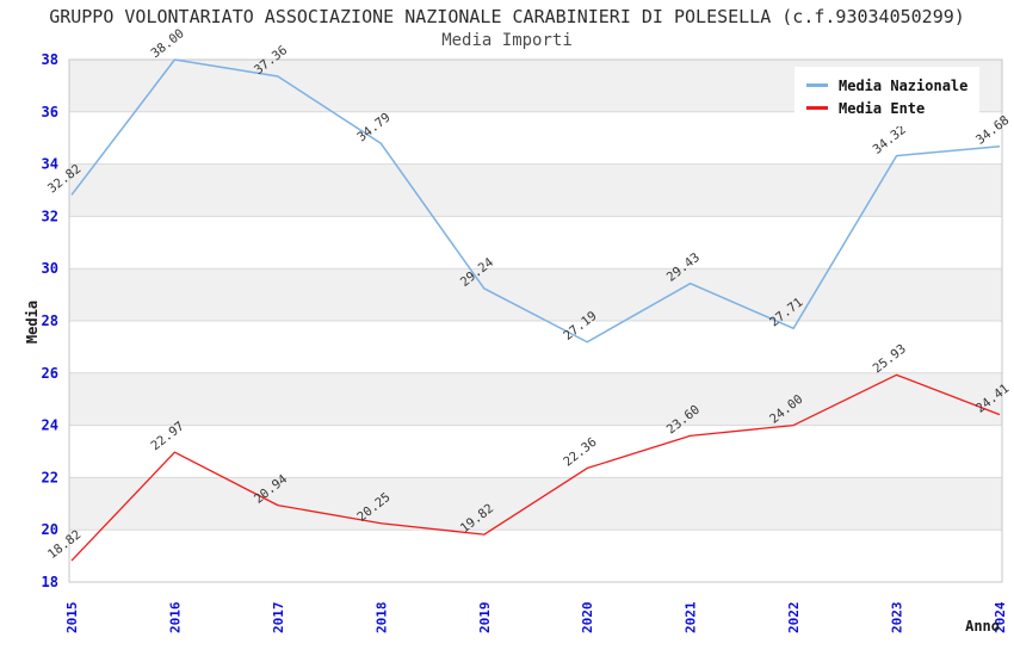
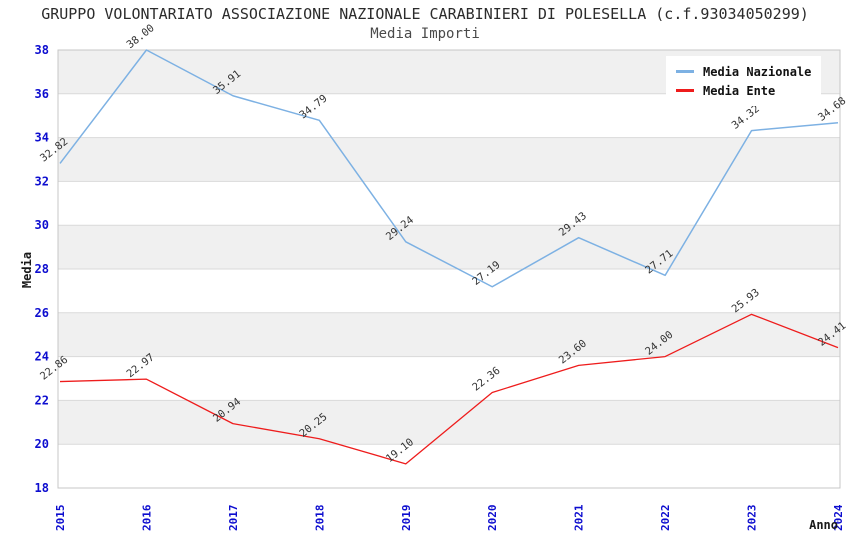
Media Ente/2015: 18.82 -> 22.86
Media Nazionale/2017: 37.36 -> 35.91
Media Ente/2019: 19.82 -> 19.10
